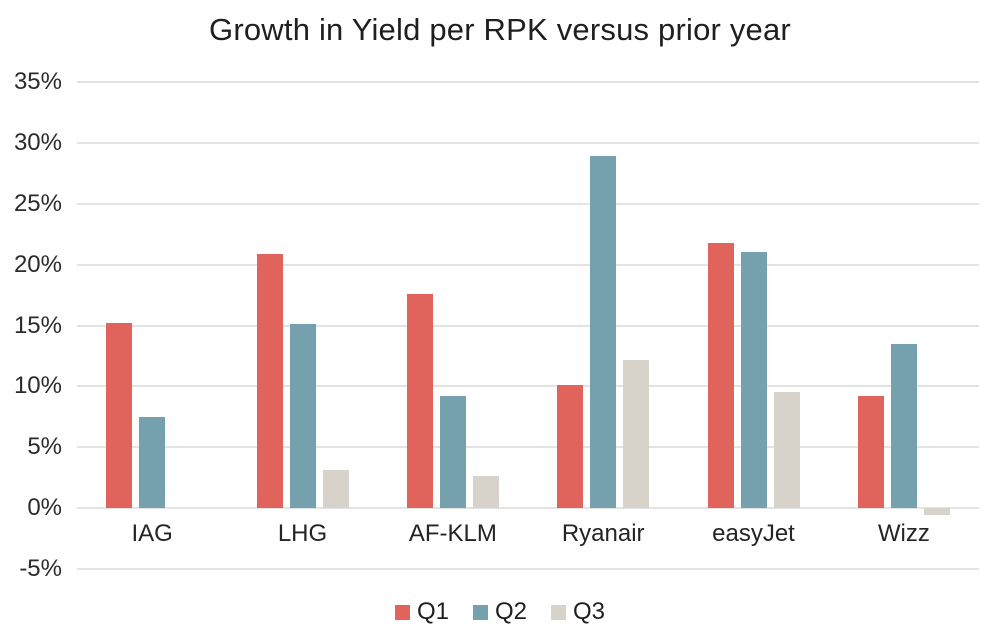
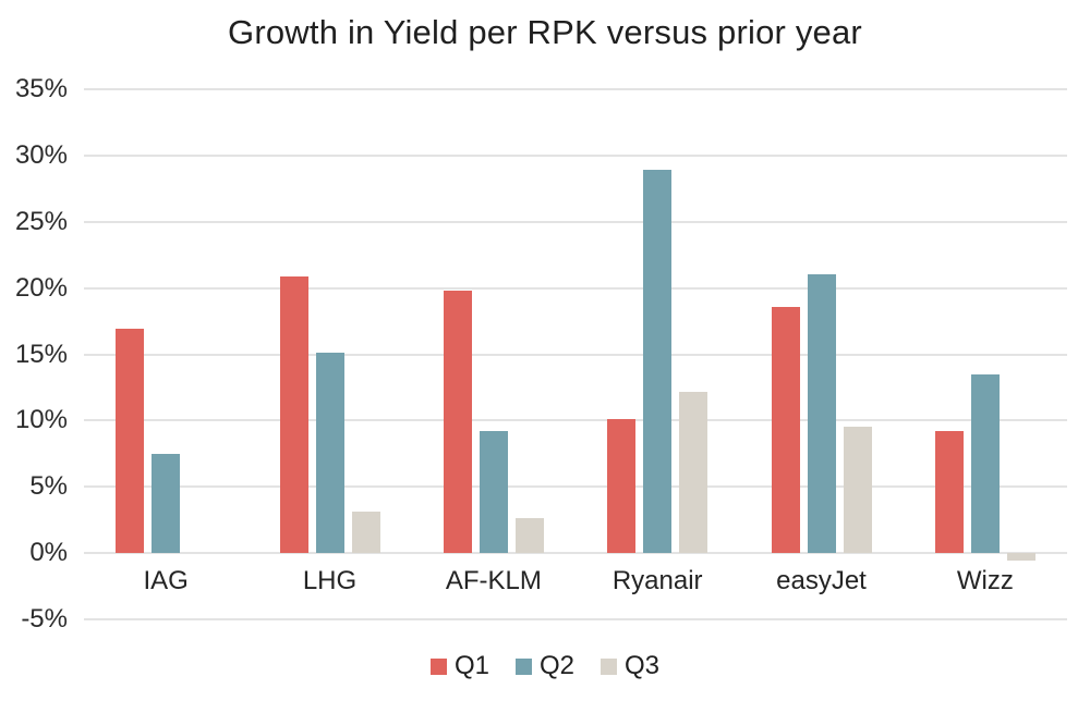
Q1/IAG: 15.2% -> 16.9%
Q1/AF-KLM: 17.6% -> 19.8%
Q1/easyJet: 21.8% -> 18.6%
